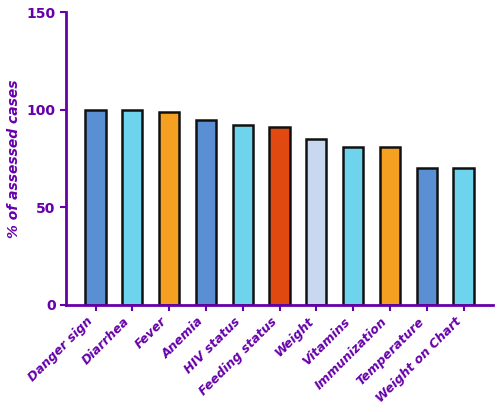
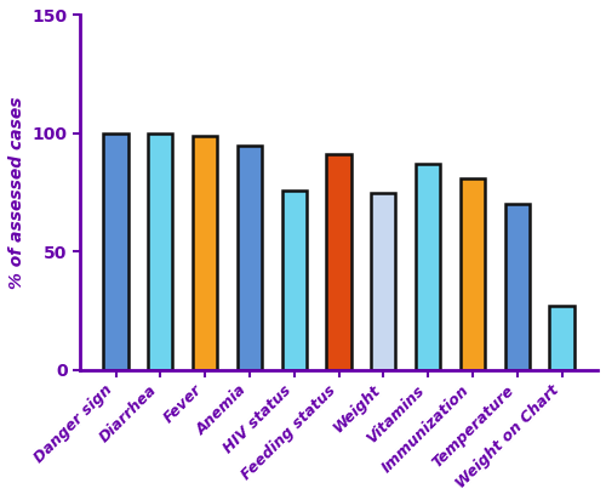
HIV status: 92 -> 76
Weight: 85 -> 75
Vitamins: 81 -> 87
Weight on Chart: 70 -> 27
